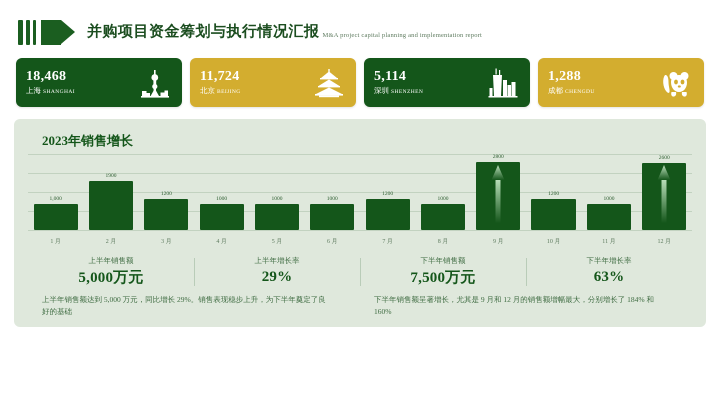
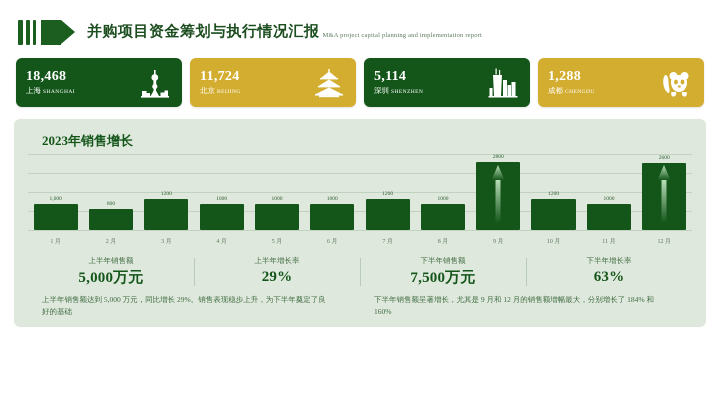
2 月: 1900 -> 800
